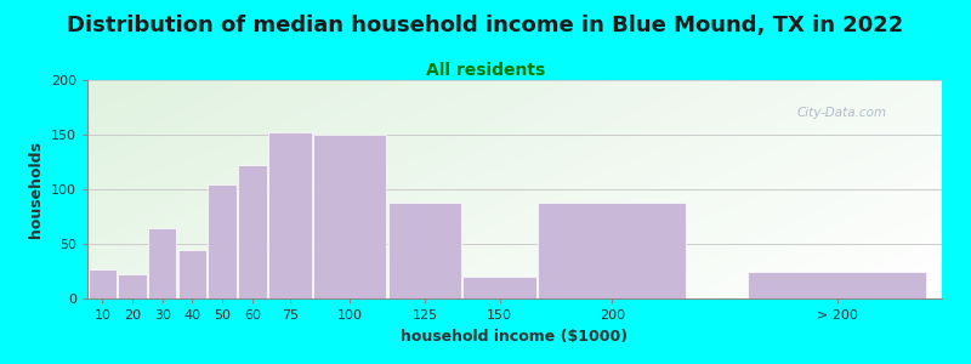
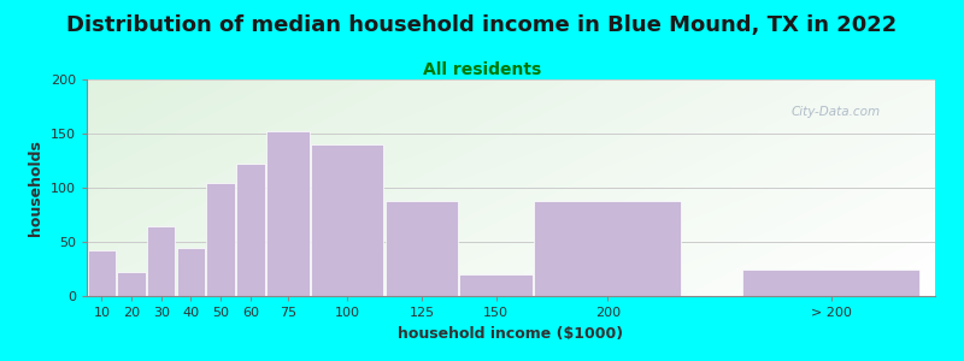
10: 27 -> 42
100: 150 -> 140
